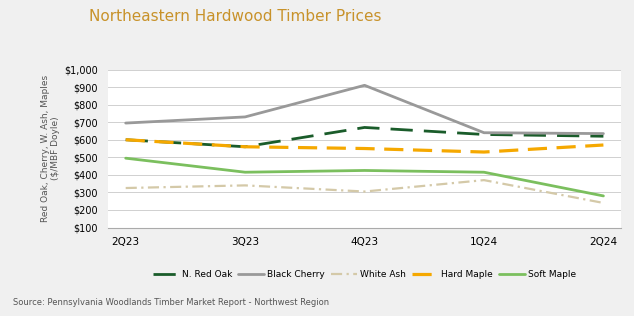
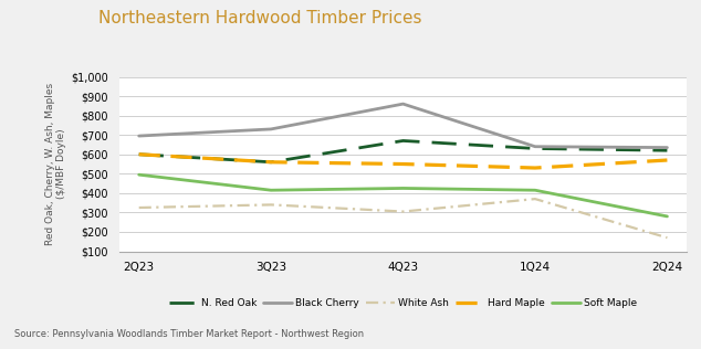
Black Cherry/4Q23: $910 -> $860
White Ash/2Q24: $240 -> $170
